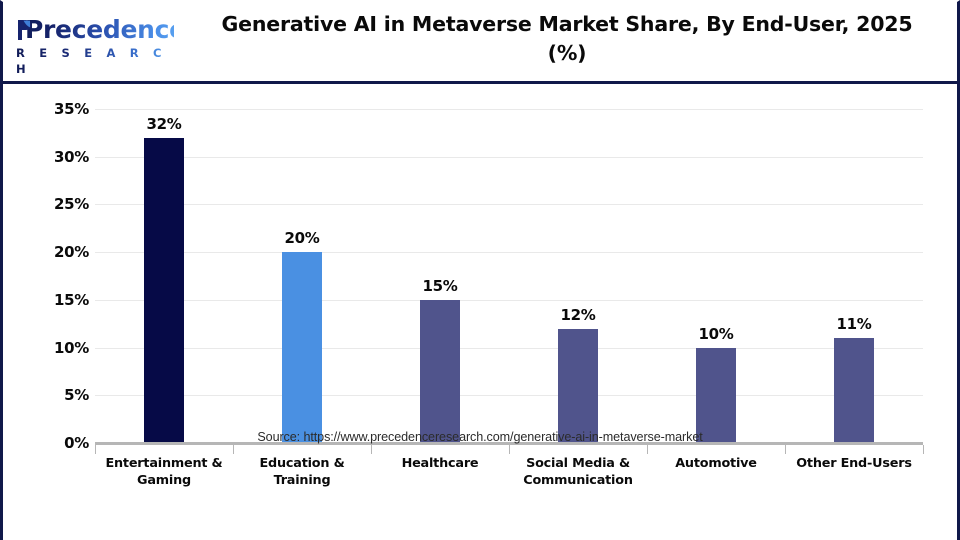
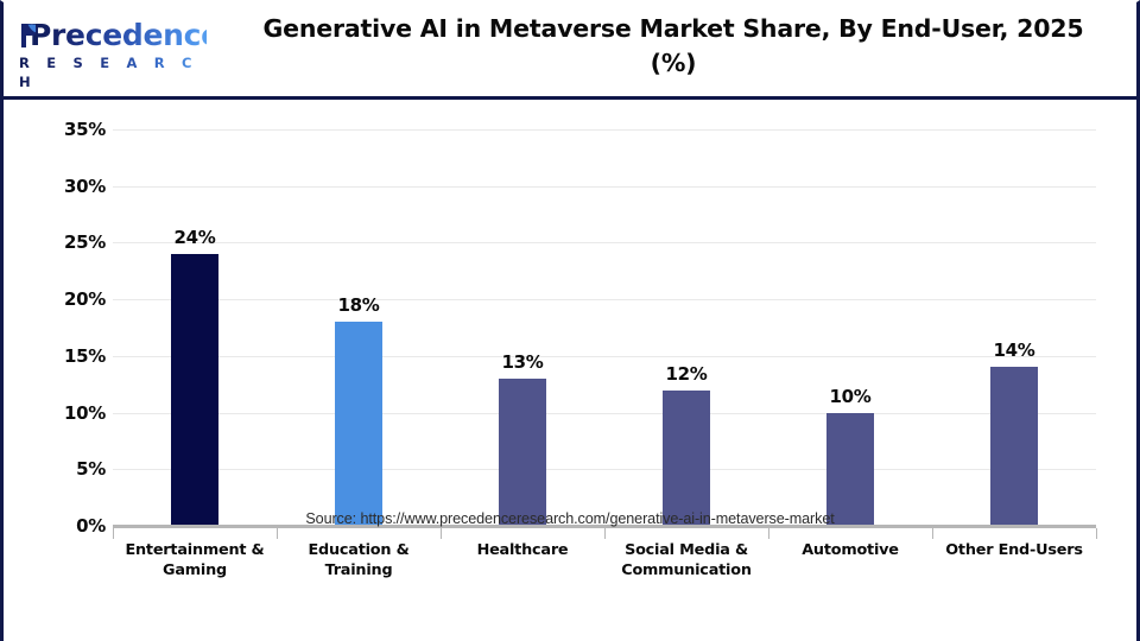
Entertainment & Gaming: 32% -> 24%
Education & Training: 20% -> 18%
Healthcare: 15% -> 13%
Other End-Users: 11% -> 14%
